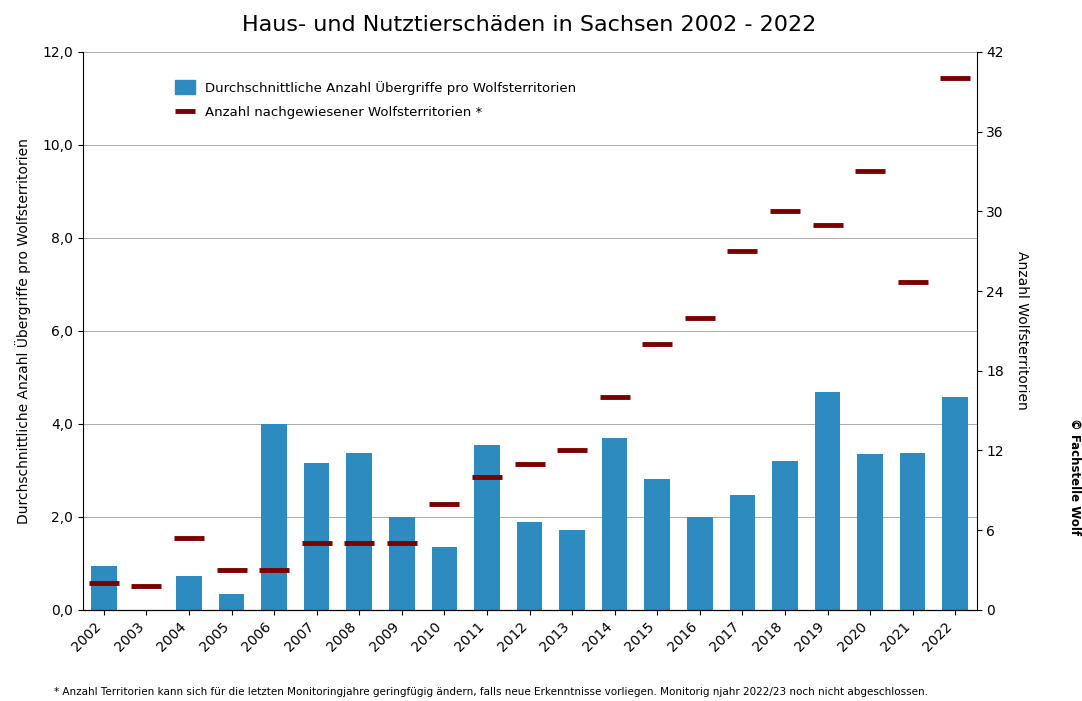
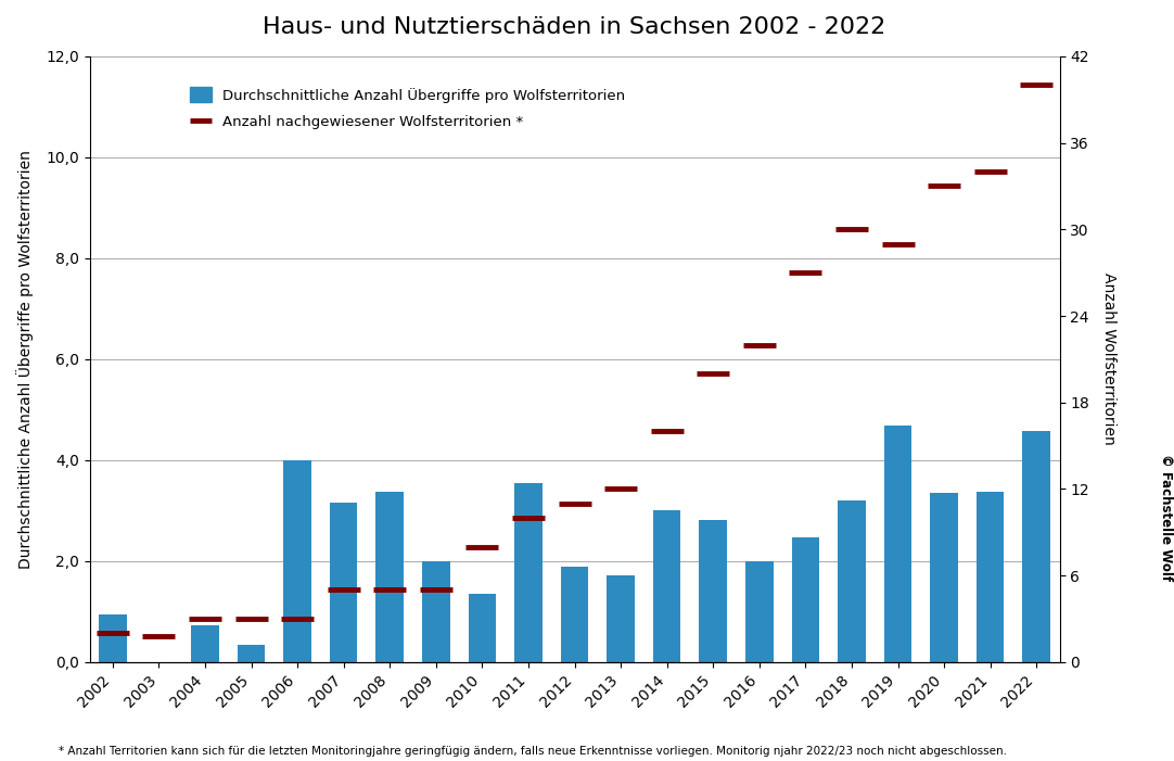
Anzahl nachgewiesener Wolfsterritorien */2004: 5.4 -> 3.0
Durchschnittliche Anzahl Übergriffe pro Wolfsterritorien/2014: 3,70 -> 3,00
Anzahl nachgewiesener Wolfsterritorien */2021: 24.7 -> 34.0
